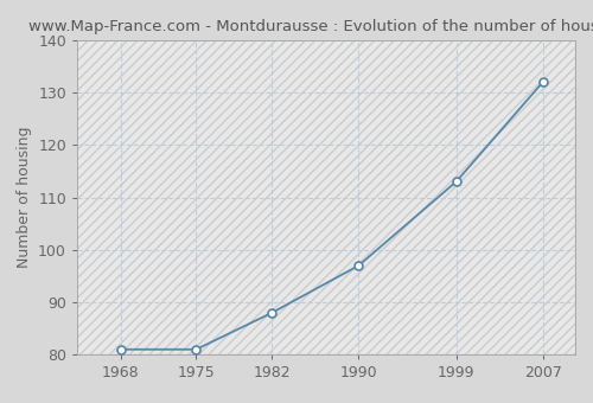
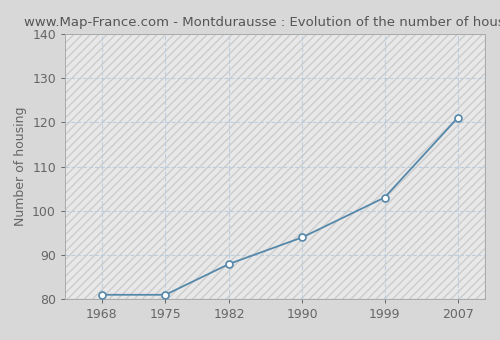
1990: 97 -> 94
1999: 113 -> 103
2007: 132 -> 121
